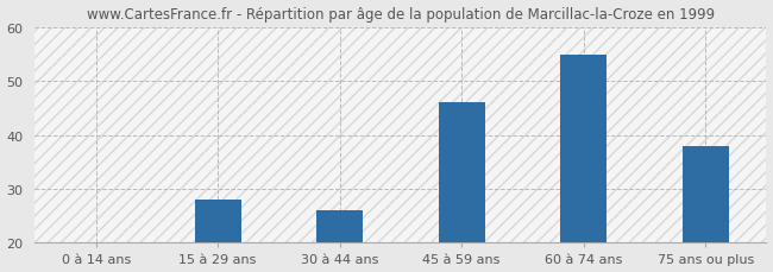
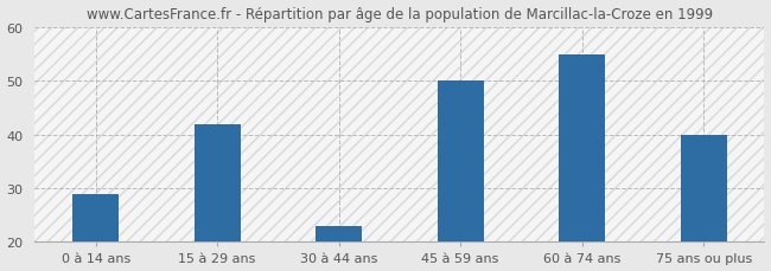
0 à 14 ans: 20 -> 29
15 à 29 ans: 28 -> 42
30 à 44 ans: 26 -> 23
45 à 59 ans: 46 -> 50
75 ans ou plus: 38 -> 40
